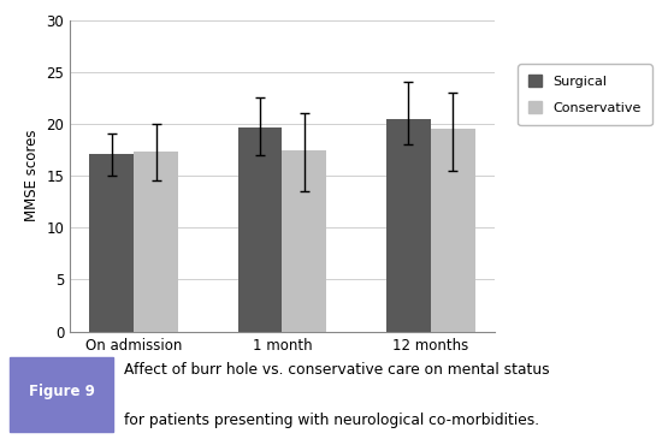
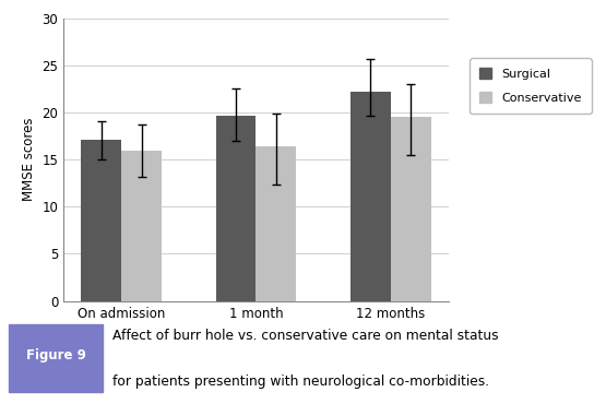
Conservative/On admission: 17.3 -> 16.0
Conservative/1 month: 17.5 -> 16.4
Surgical/12 months: 20.5 -> 22.2
